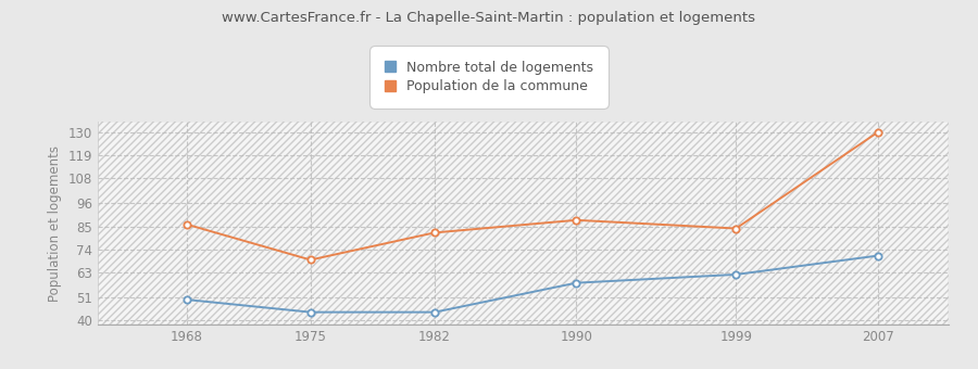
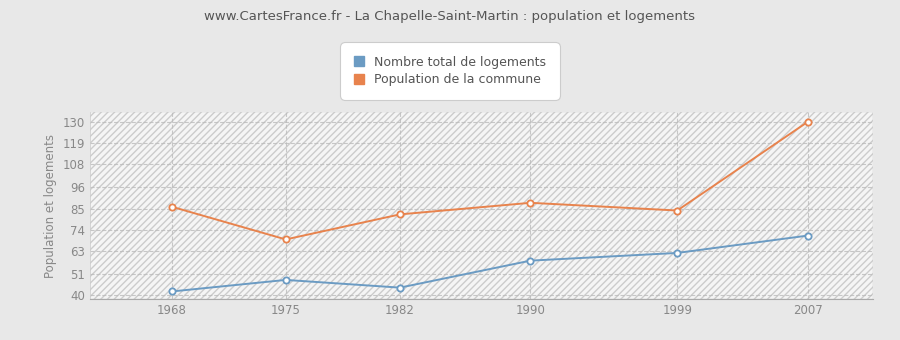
Nombre total de logements/1968: 50 -> 42
Nombre total de logements/1975: 44 -> 48
